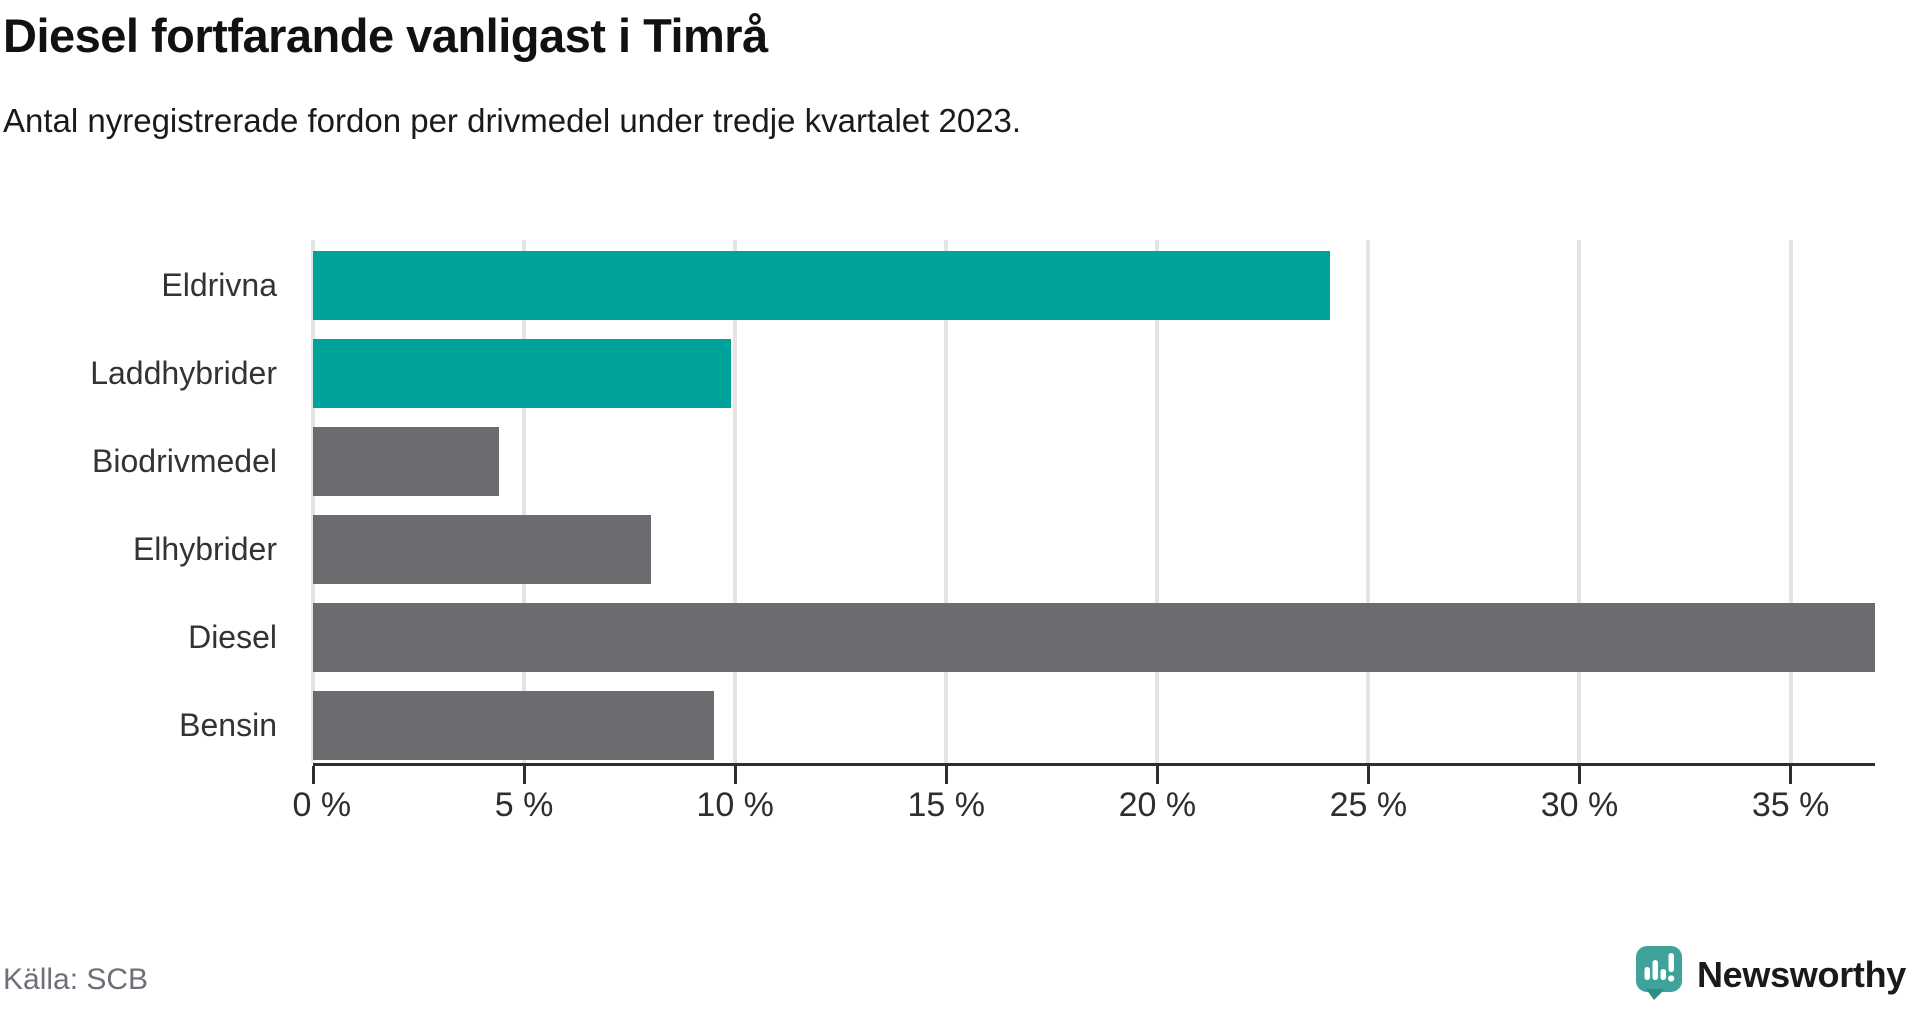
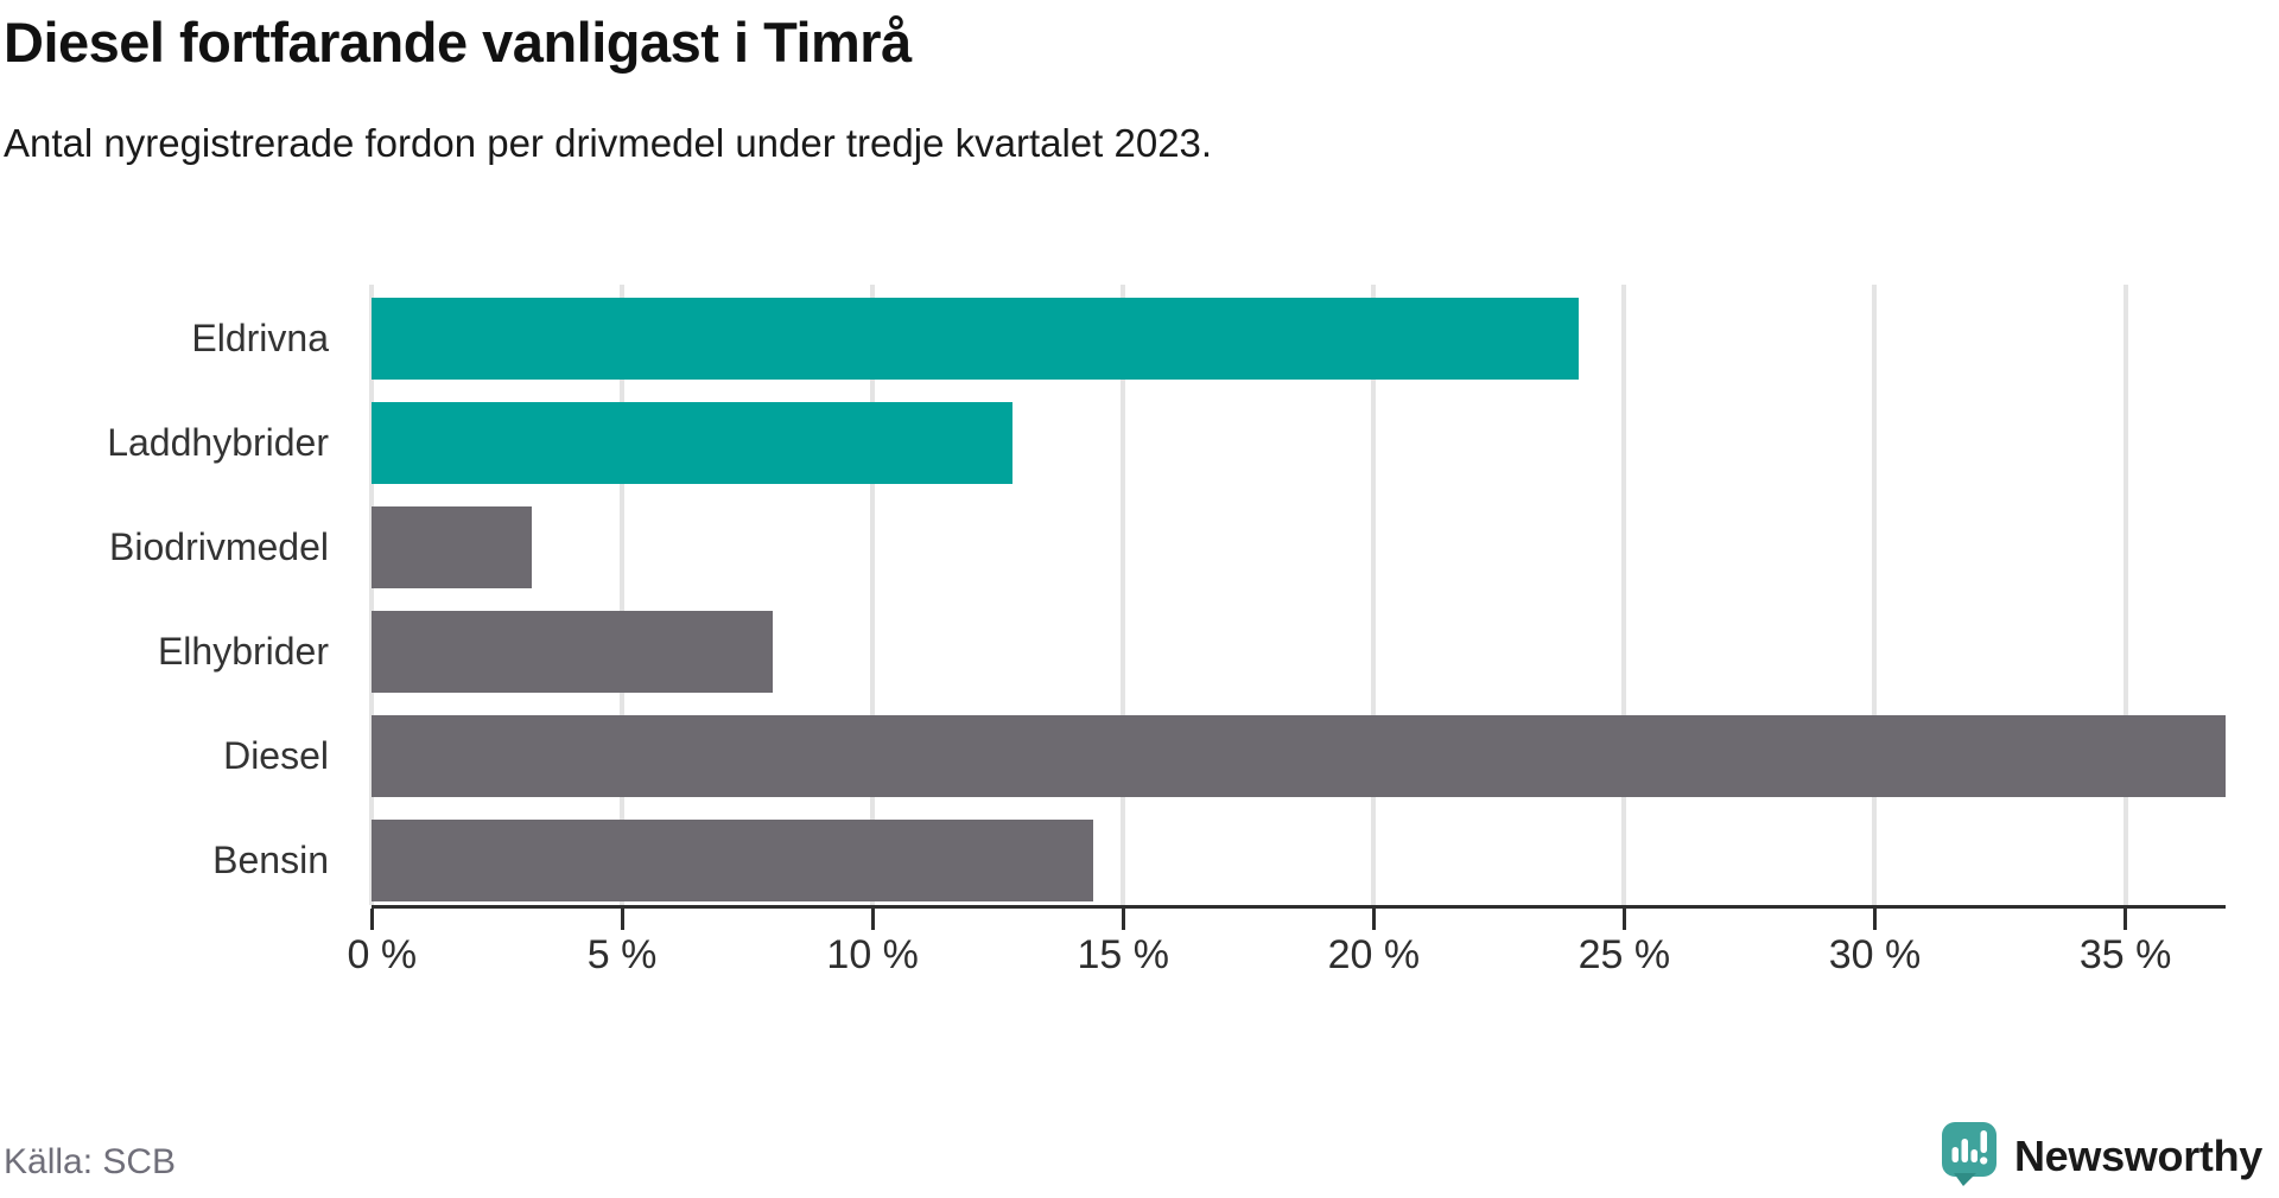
Laddhybrider: 9.9% -> 12.8%
Biodrivmedel: 4.4% -> 3.2%
Bensin: 9.5% -> 14.4%
